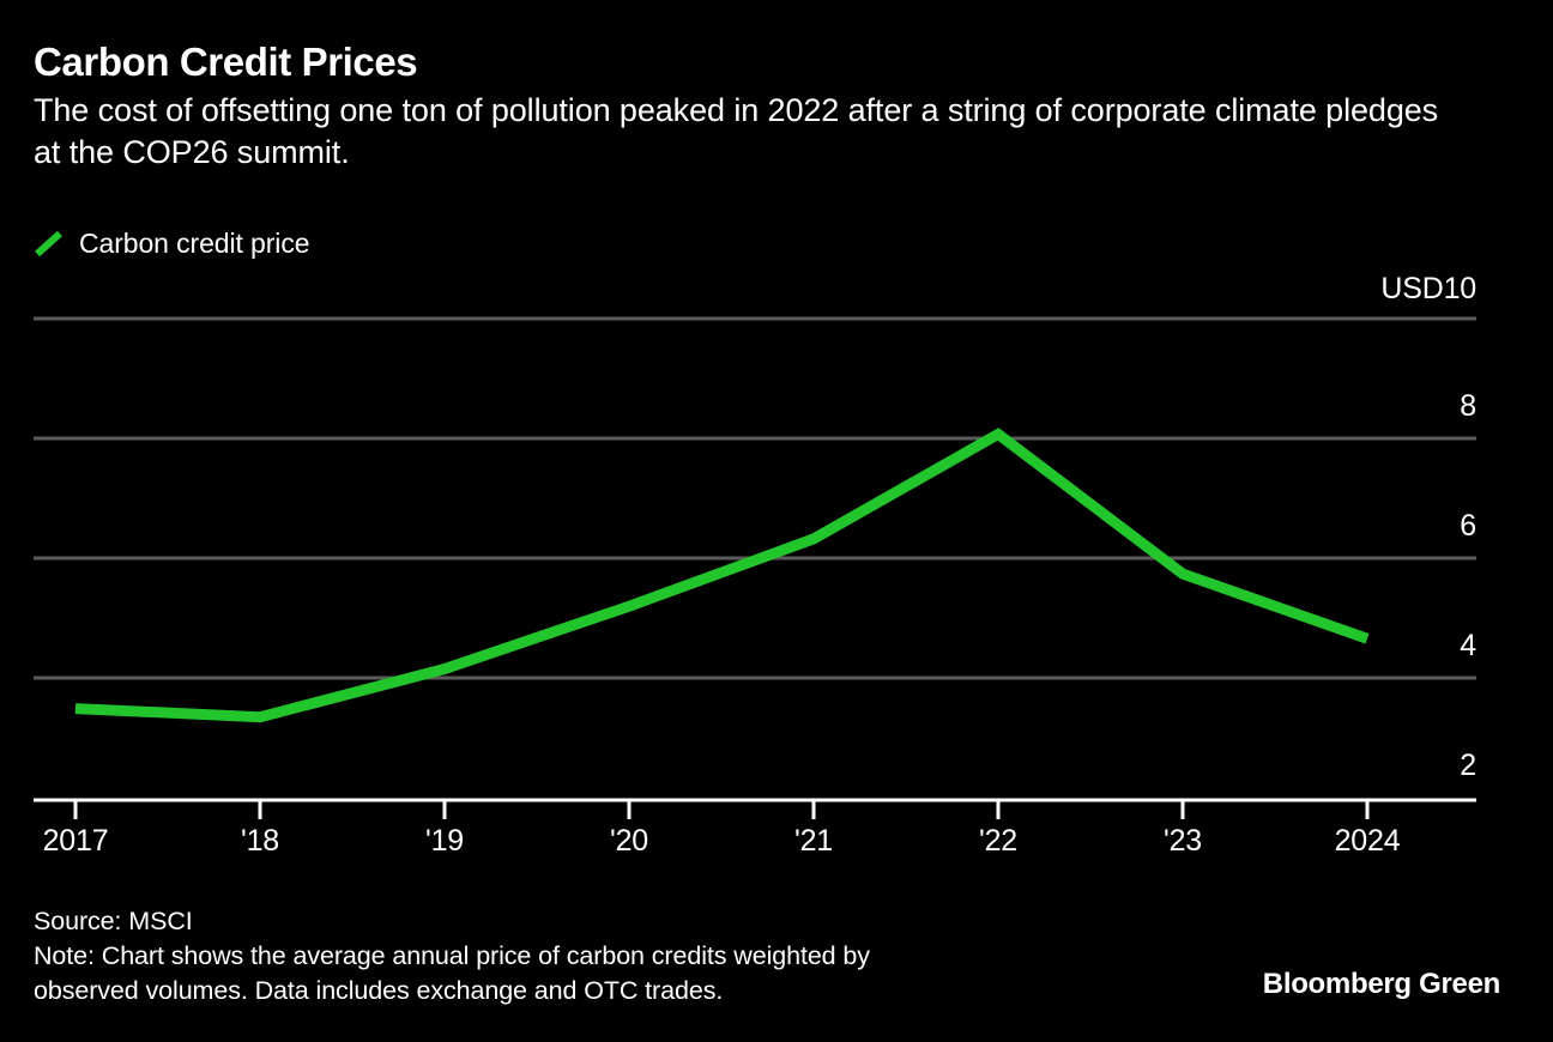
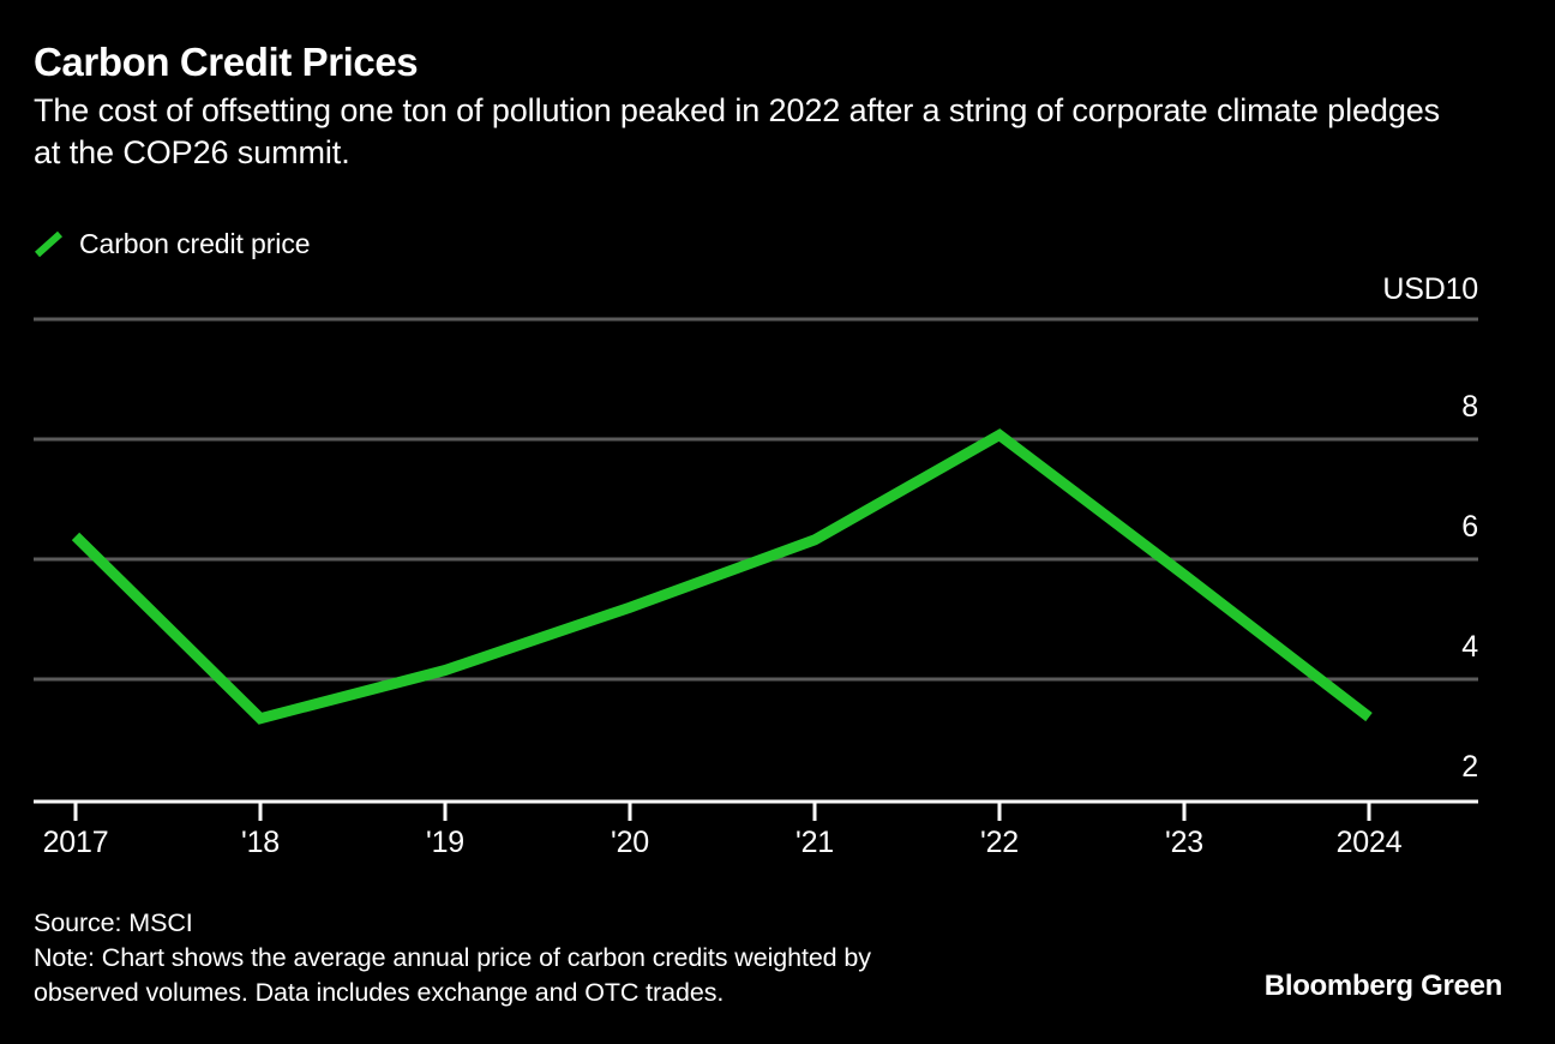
2017: 3.5 -> 6.4
2024: 4.7 -> 3.4
